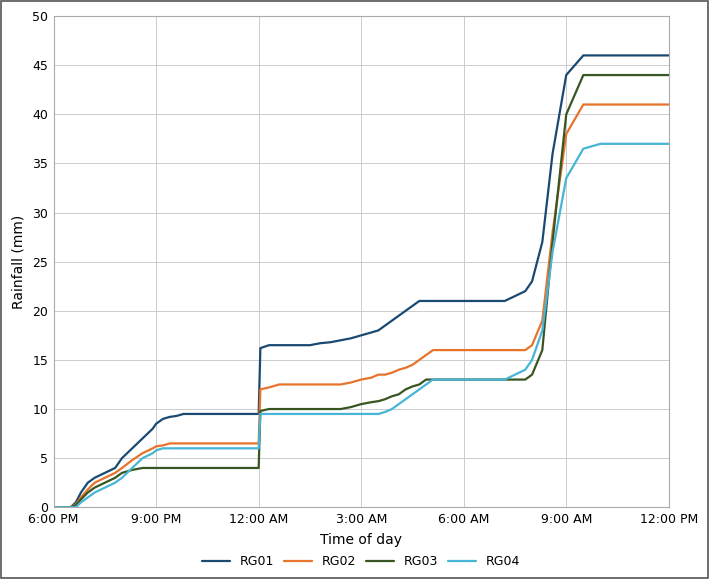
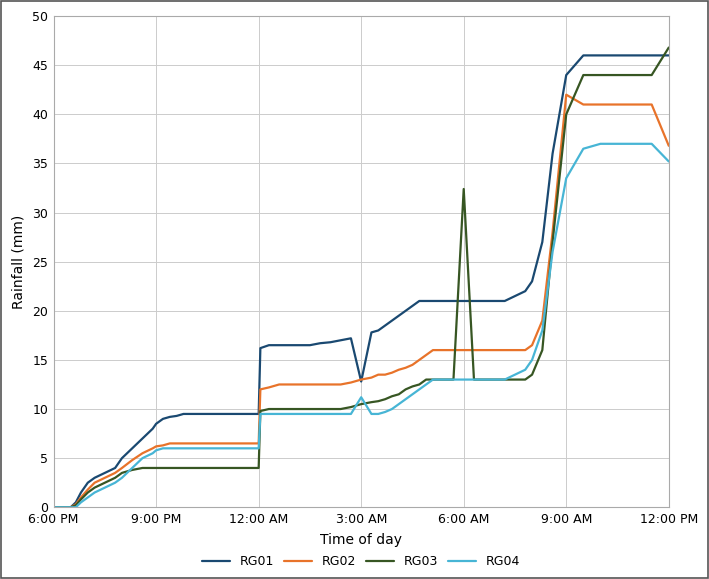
RG01/3:00 AM: 17.5 -> 12.8
RG04/3:00 AM: 9.5 -> 11.2
RG03/6:00 AM: 13.0 -> 32.4
RG02/9:00 AM: 38.0 -> 42.0
RG02/12:00 PM: 41.0 -> 36.8
RG03/12:00 PM: 44.0 -> 46.8
RG04/12:00 PM: 37.0 -> 35.2
